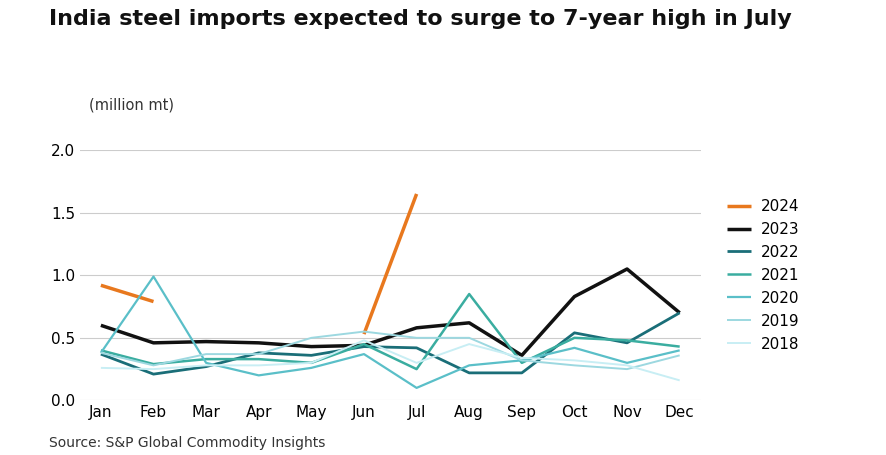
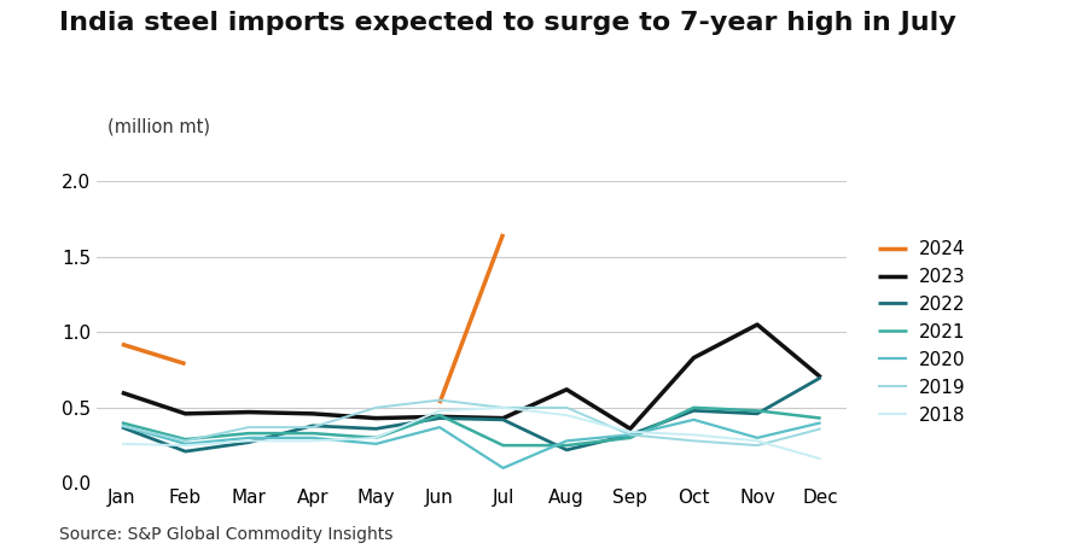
2020/Feb: 0.99 -> 0.26
2020/Apr: 0.20 -> 0.30
2023/Jul: 0.58 -> 0.43
2018/Jul: 0.30 -> 0.50
2021/Aug: 0.85 -> 0.25
2022/Sep: 0.22 -> 0.32
2022/Oct: 0.54 -> 0.48
